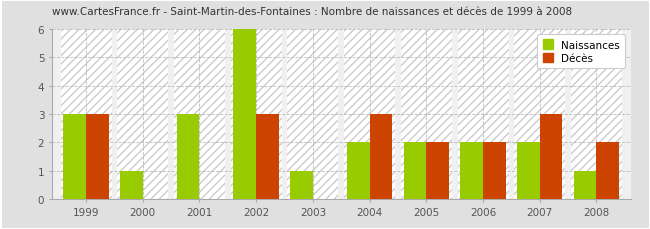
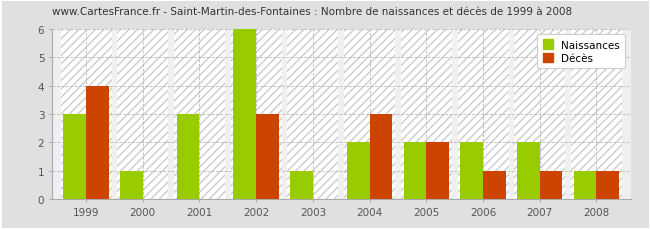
Décès/1999: 3 -> 4
Décès/2006: 2 -> 1
Décès/2007: 3 -> 1
Décès/2008: 2 -> 1
